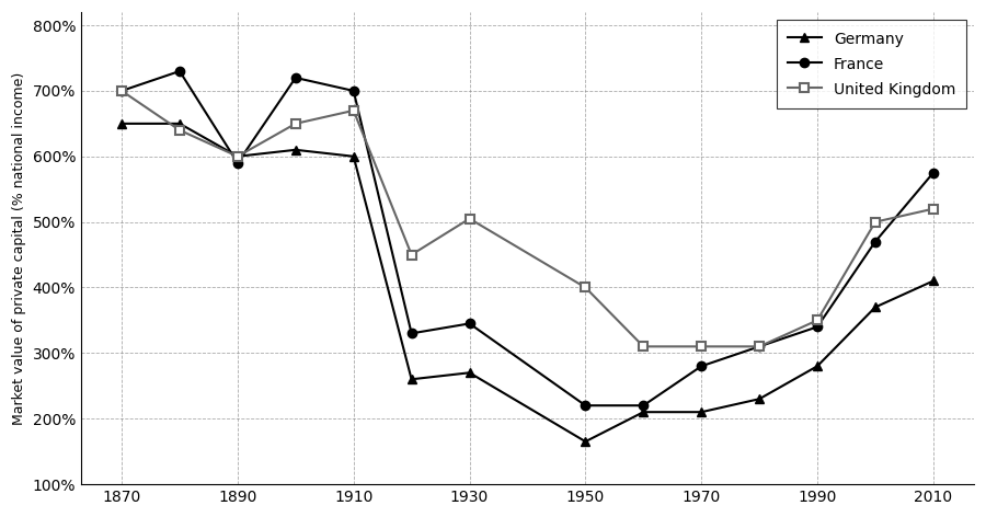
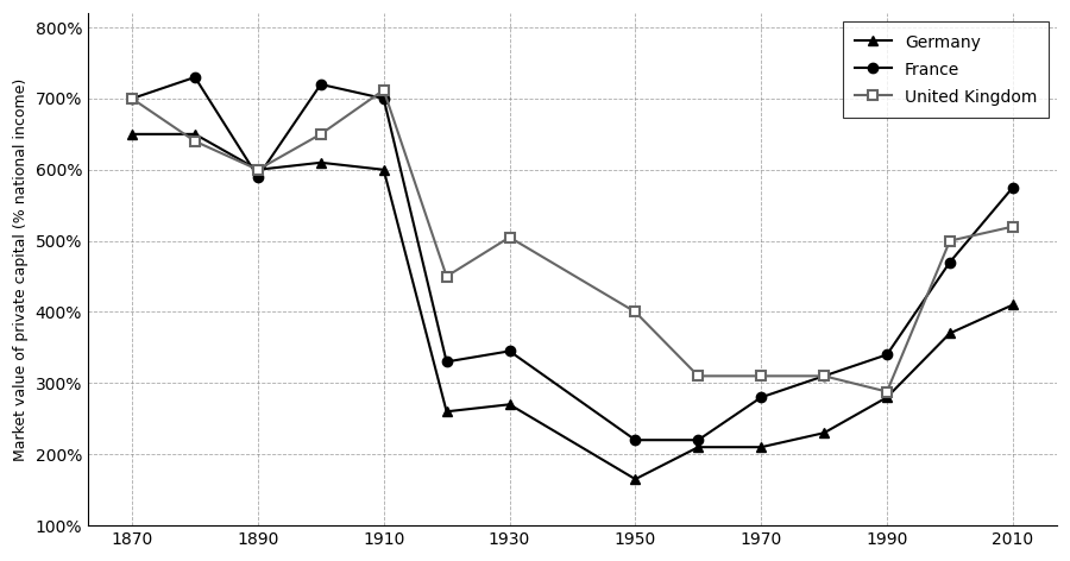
United Kingdom/1910: 670% -> 712%
United Kingdom/1990: 350% -> 288%
